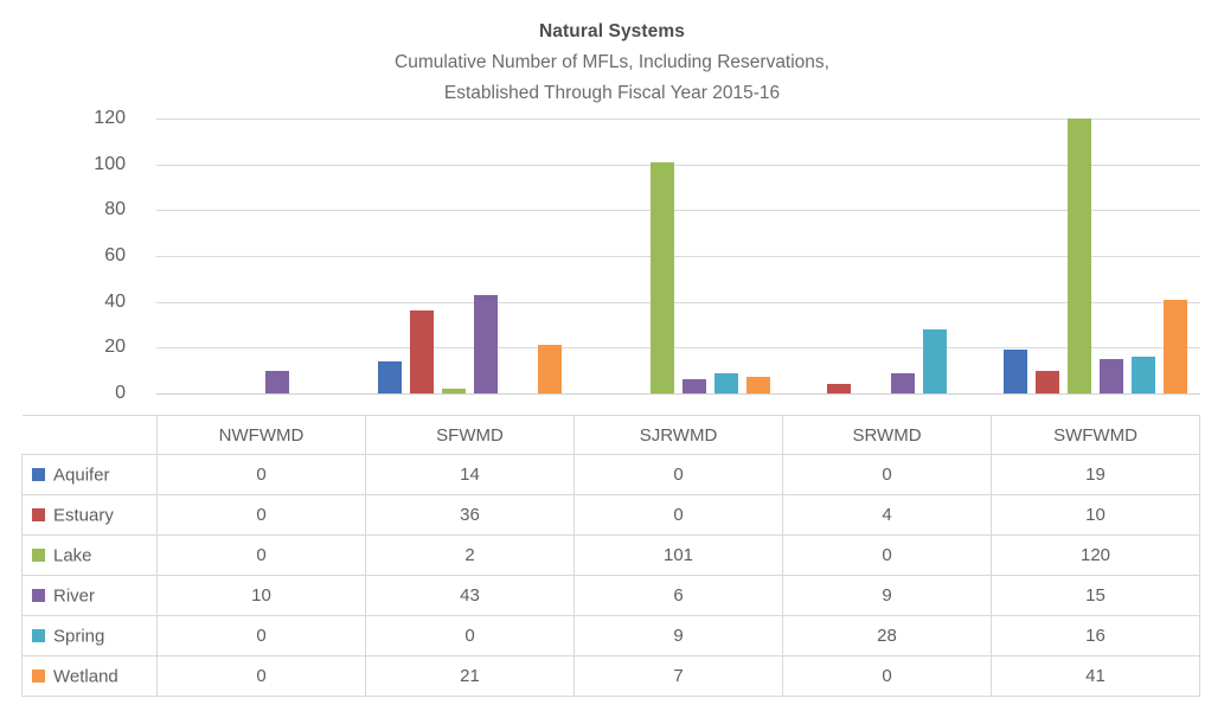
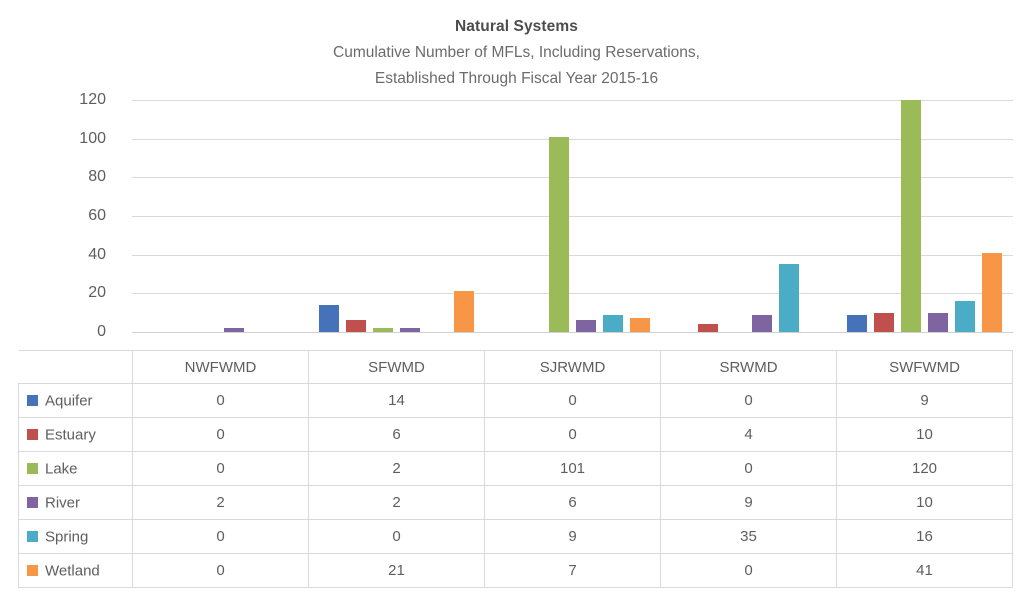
River/NWFWMD: 10 -> 2
Estuary/SFWMD: 36 -> 6
River/SFWMD: 43 -> 2
Spring/SRWMD: 28 -> 35
Aquifer/SWFWMD: 19 -> 9
River/SWFWMD: 15 -> 10
